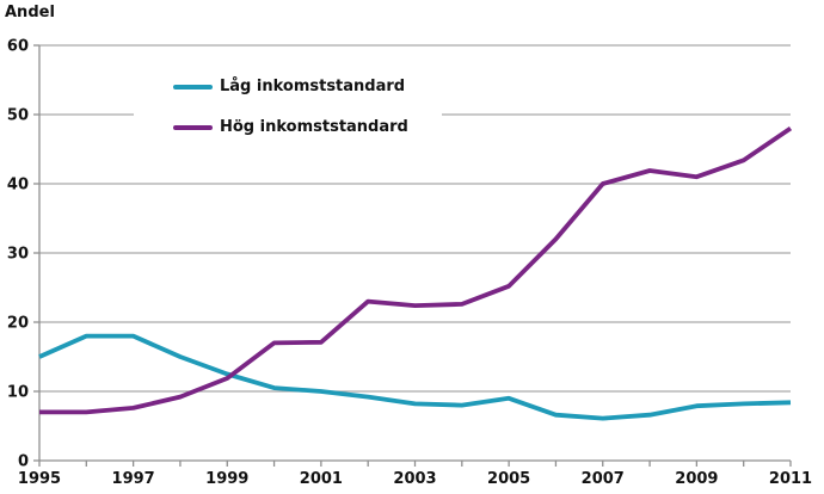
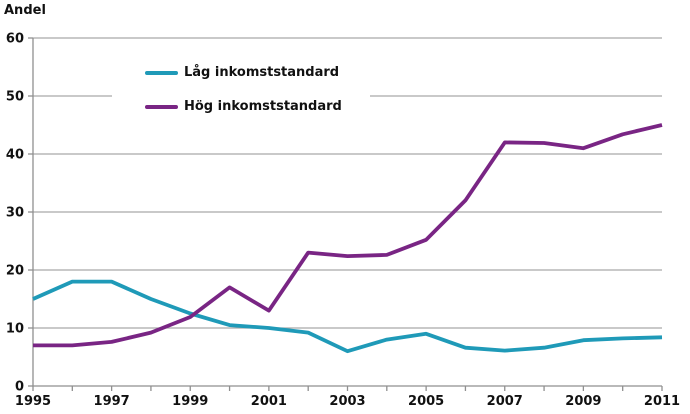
Hög inkomststandard/2001: 17 -> 13
Låg inkomststandard/2003: 8 -> 6
Hög inkomststandard/2007: 40 -> 42
Hög inkomststandard/2011: 48 -> 45
